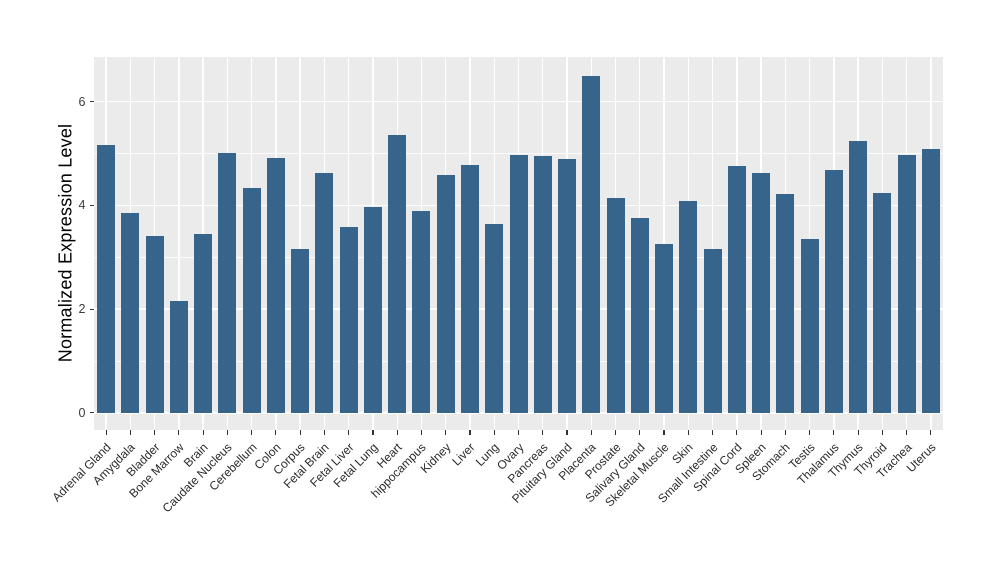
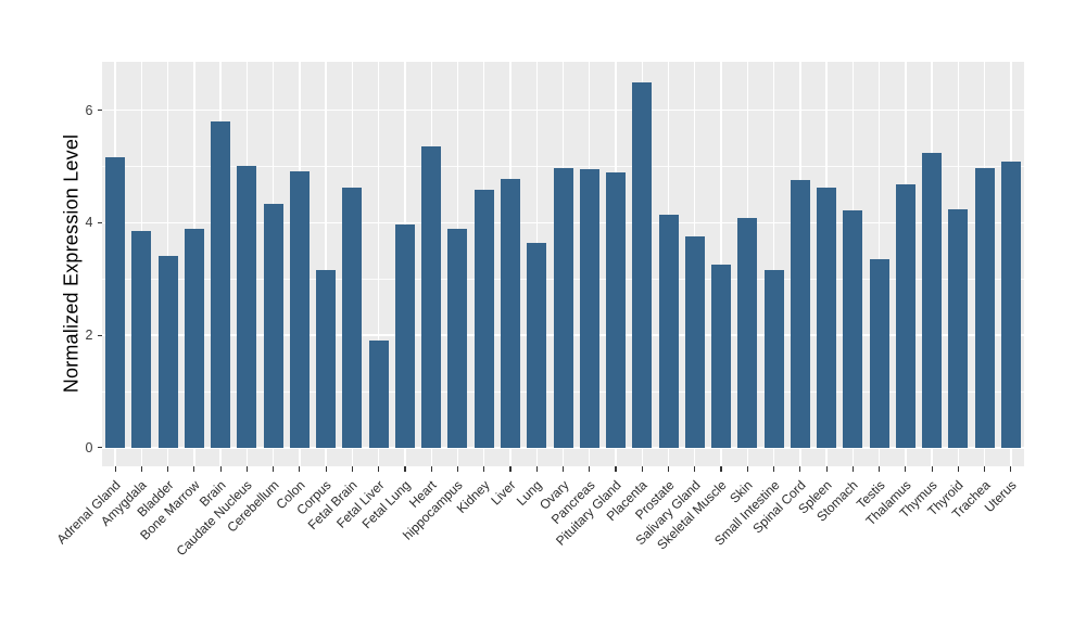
Bone Marrow: 2.2 -> 3.9
Brain: 3.4 -> 5.8
Fetal Liver: 3.6 -> 1.9
